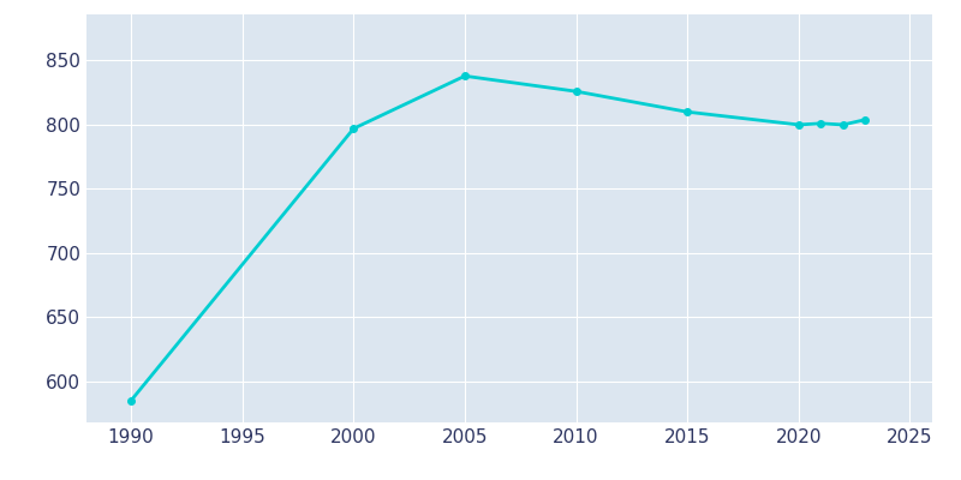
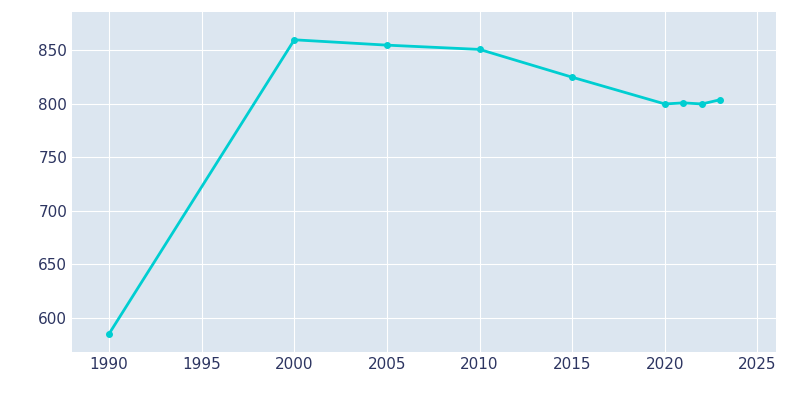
2000: 797 -> 860
2005: 838 -> 855
2010: 826 -> 851
2015: 810 -> 825
